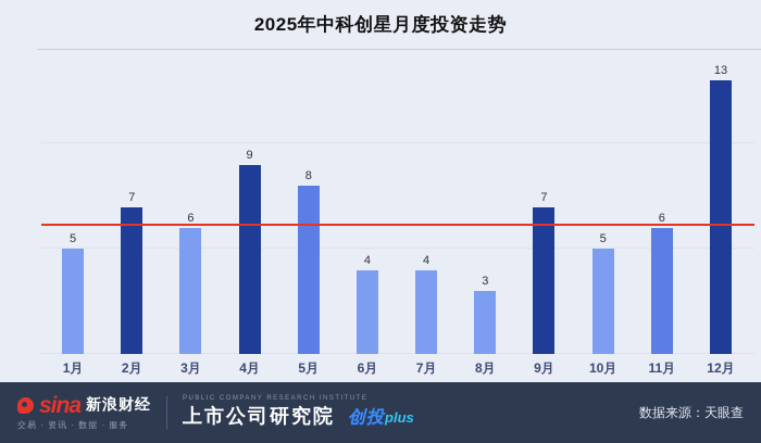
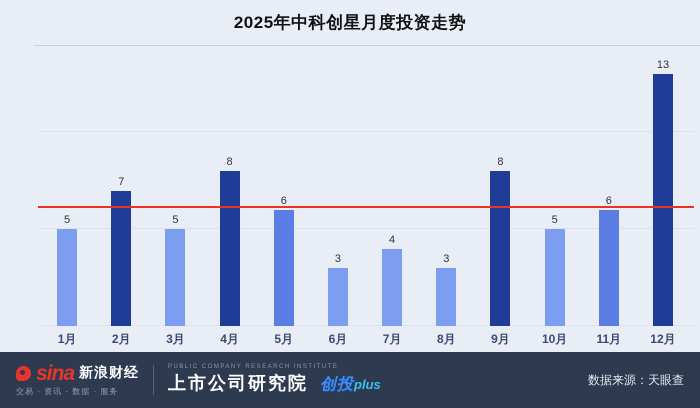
3月: 6 -> 5
4月: 9 -> 8
5月: 8 -> 6
6月: 4 -> 3
9月: 7 -> 8
